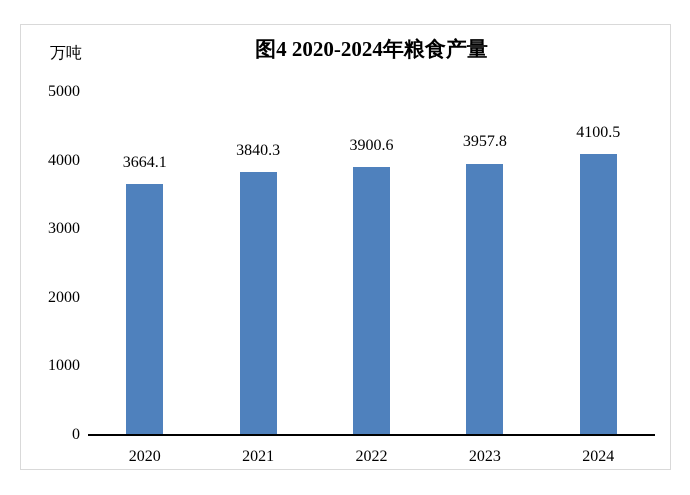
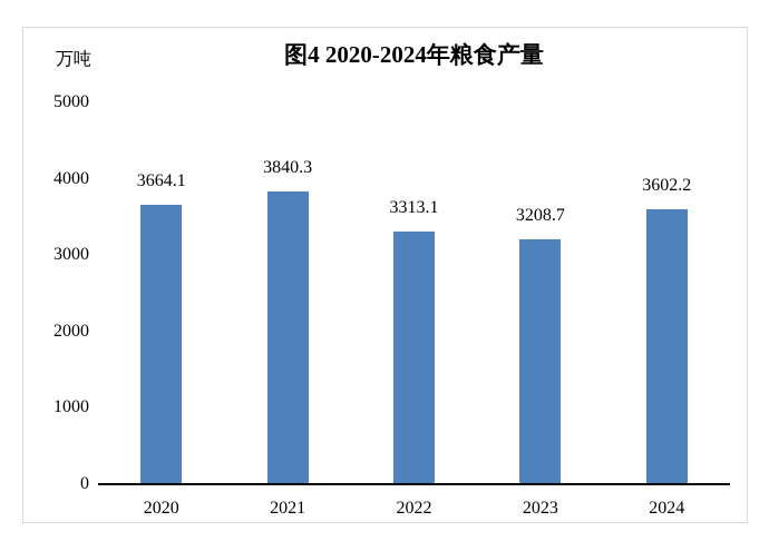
2022: 3900.6 -> 3313.1
2023: 3957.8 -> 3208.7
2024: 4100.5 -> 3602.2
